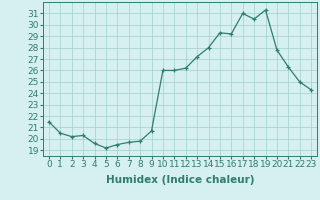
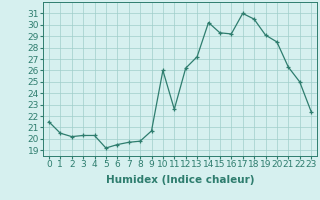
4: 19.6 -> 20.3
11: 26.0 -> 22.6
14: 28.0 -> 30.2
19: 31.3 -> 29.1
20: 27.8 -> 28.5
23: 24.3 -> 22.4
